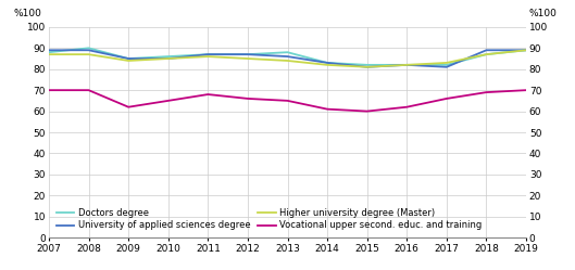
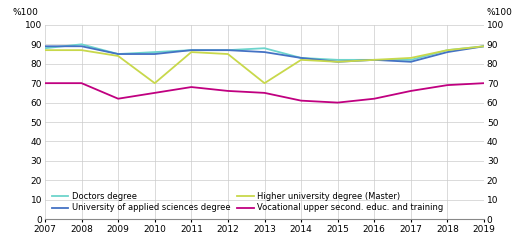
Higher university degree (Master)/2010: 85 -> 70
Higher university degree (Master)/2013: 84 -> 70
University of applied sciences degree/2018: 89 -> 86
